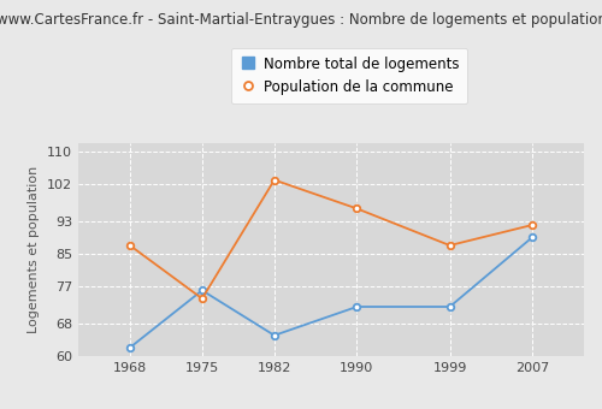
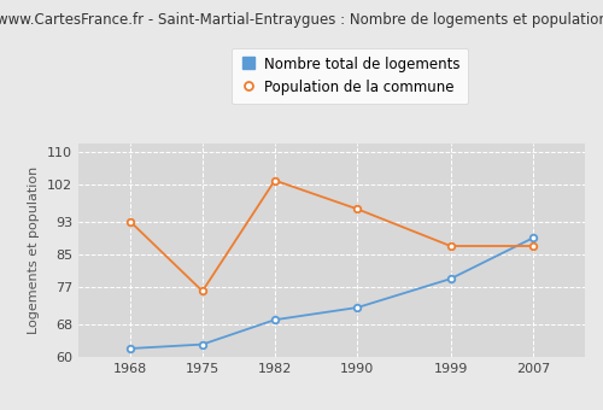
Population de la commune/1968: 87 -> 93
Nombre total de logements/1975: 76 -> 63
Population de la commune/1975: 74 -> 76
Nombre total de logements/1982: 65 -> 69
Nombre total de logements/1999: 72 -> 79
Population de la commune/2007: 92 -> 87
